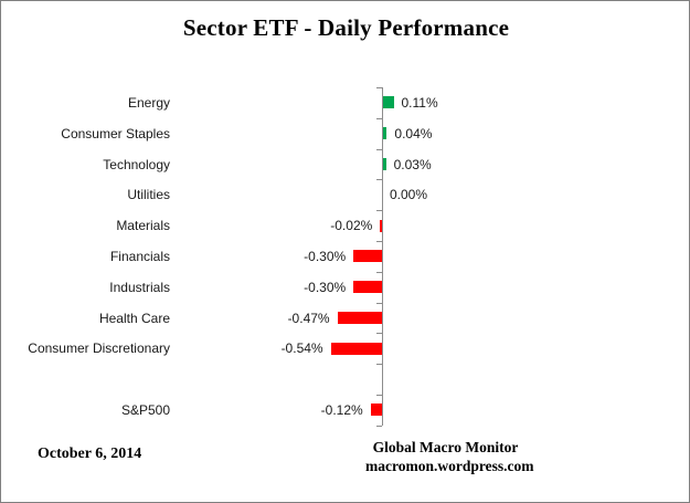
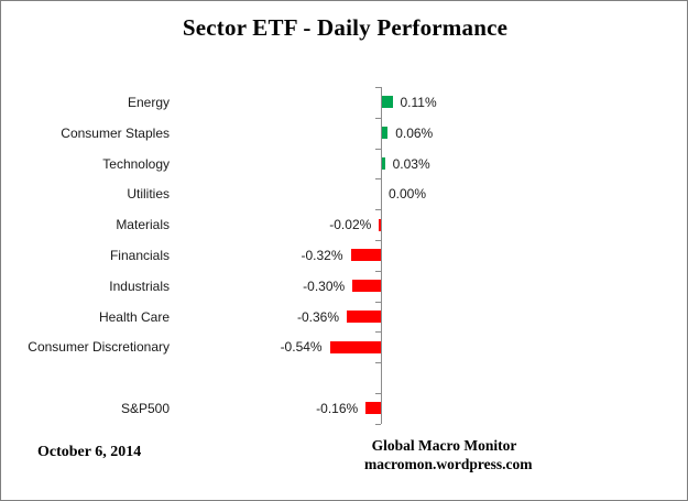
Consumer Staples: 0.04% -> 0.06%
Financials: -0.30% -> -0.32%
Health Care: -0.47% -> -0.36%
S&P500: -0.12% -> -0.16%
